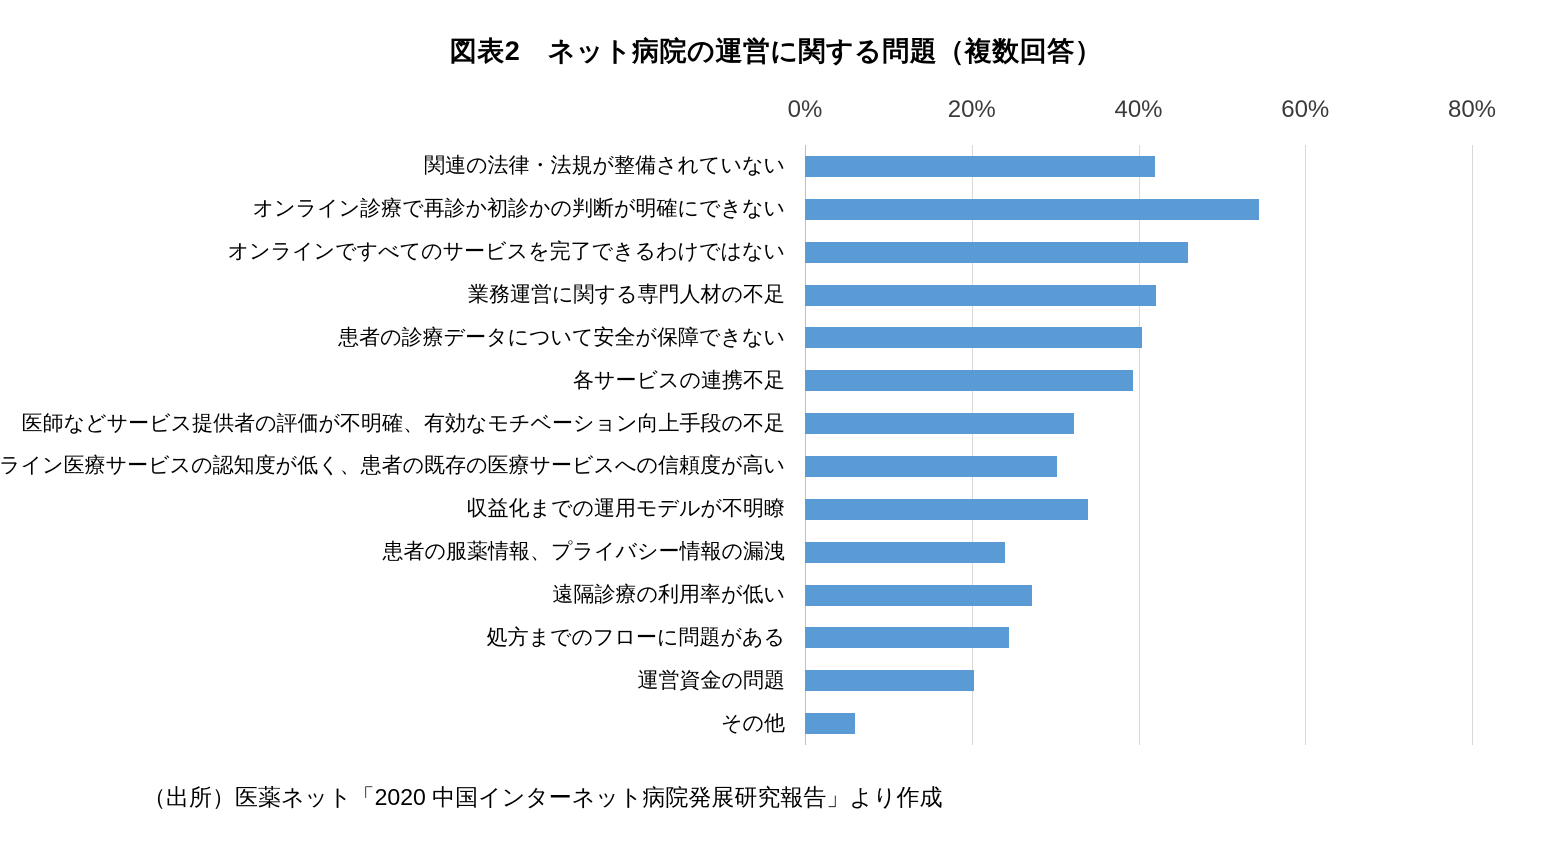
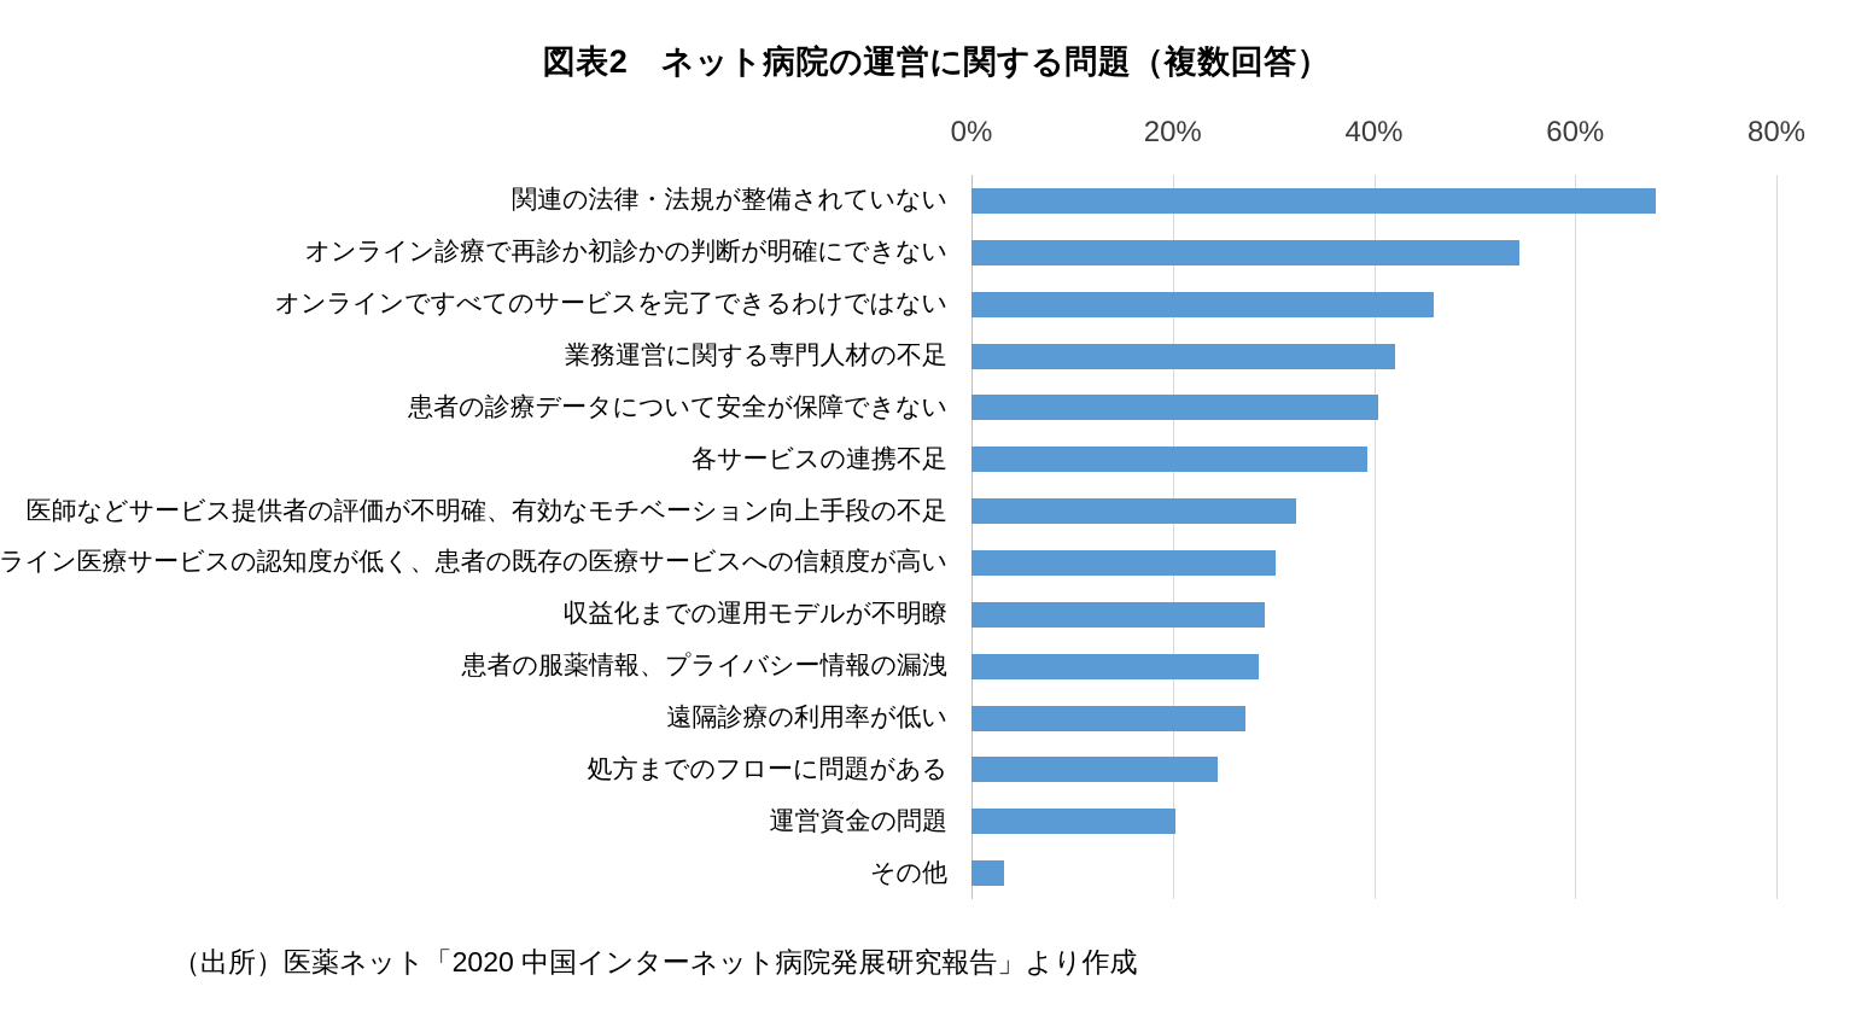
関連の法律・法規が整備されていない: 42% -> 68%
収益化までの運用モデルが不明瞭: 34% -> 29%
患者の服薬情報、プライバシー情報の漏洩: 24% -> 28%
その他: 6% -> 3%
